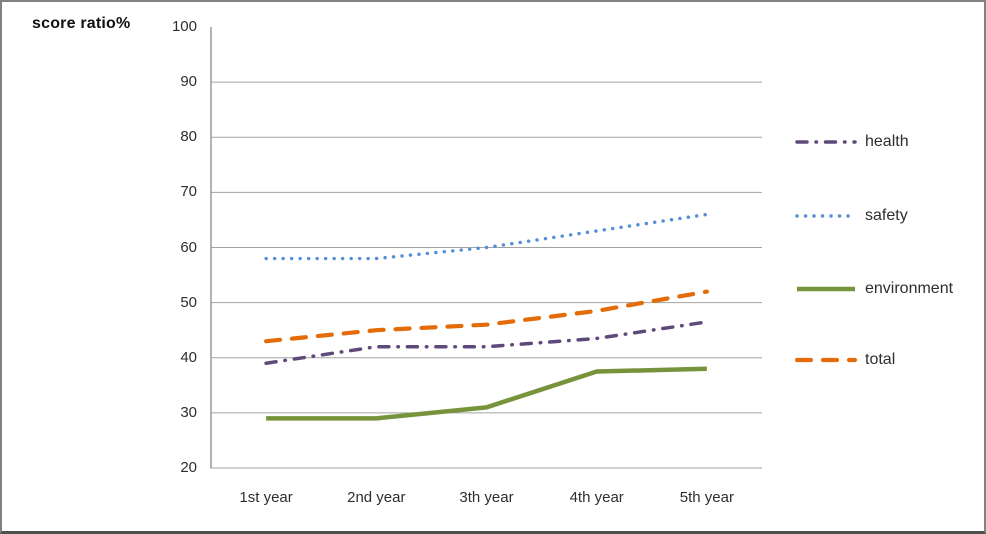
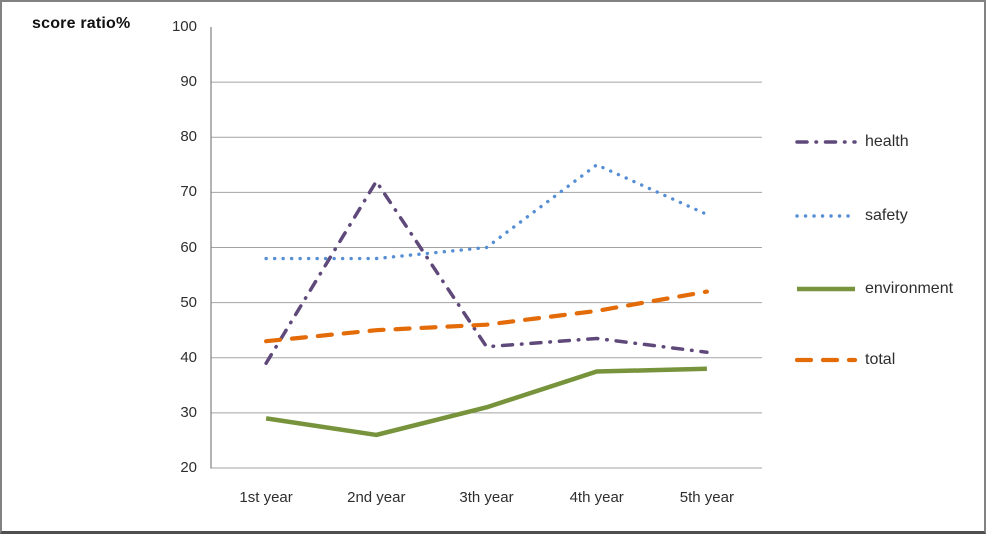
health/2nd year: 42 -> 72
environment/2nd year: 29 -> 26
safety/4th year: 63 -> 75
health/5th year: 46 -> 41
